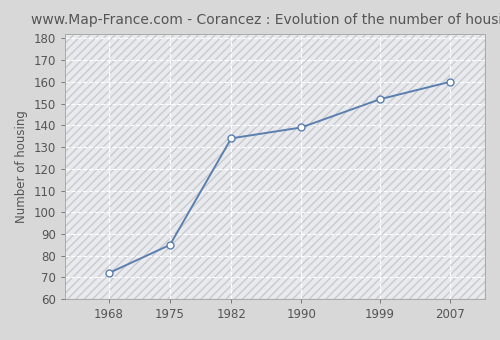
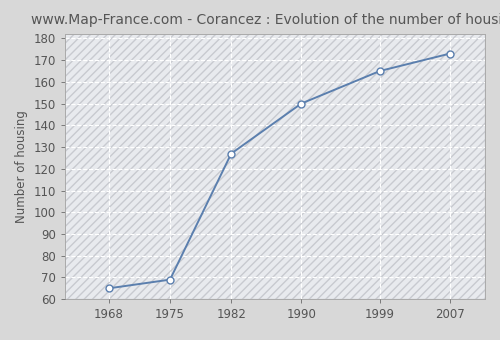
1968: 72 -> 65
1975: 85 -> 69
1982: 134 -> 127
1990: 139 -> 150
1999: 152 -> 165
2007: 160 -> 173
